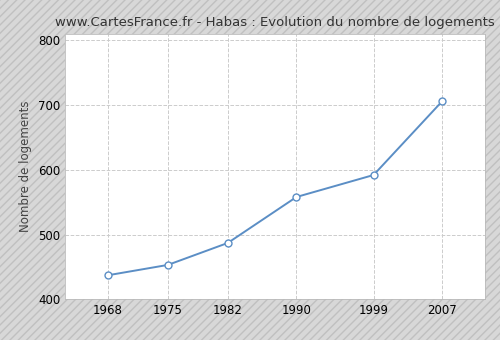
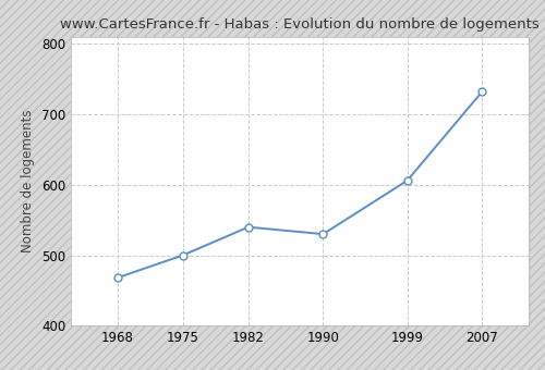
1968: 437 -> 468
1975: 453 -> 500
1982: 487 -> 540
1990: 558 -> 530
1999: 592 -> 606
2007: 706 -> 732
